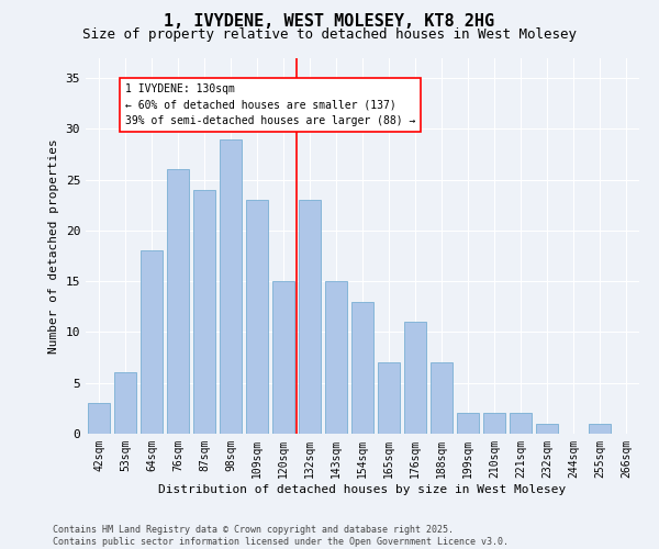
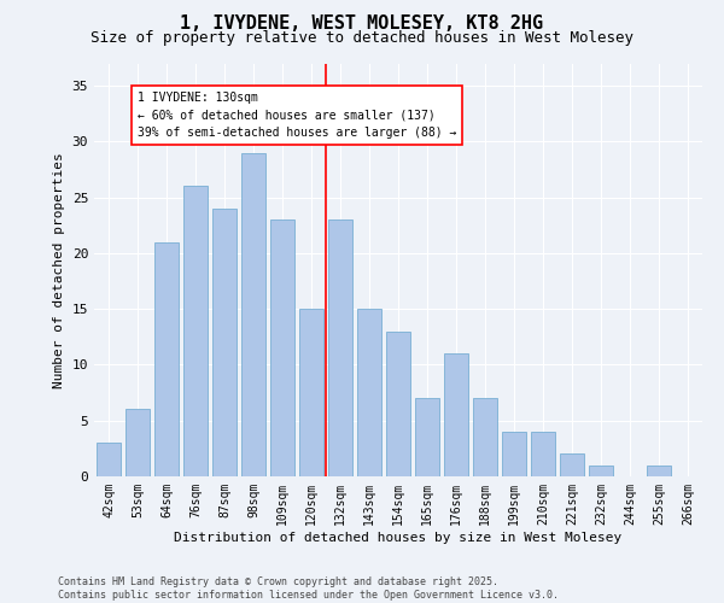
64sqm: 18 -> 21
199sqm: 2 -> 4
210sqm: 2 -> 4
